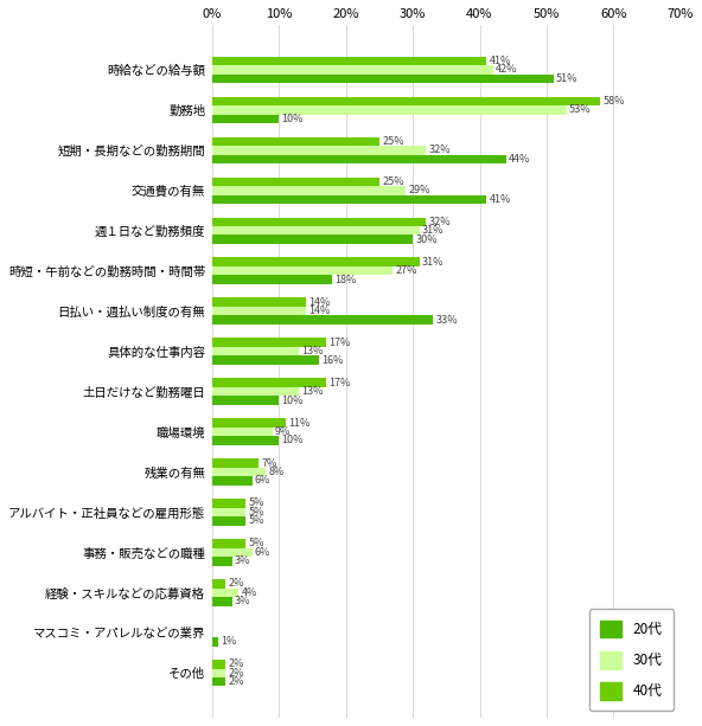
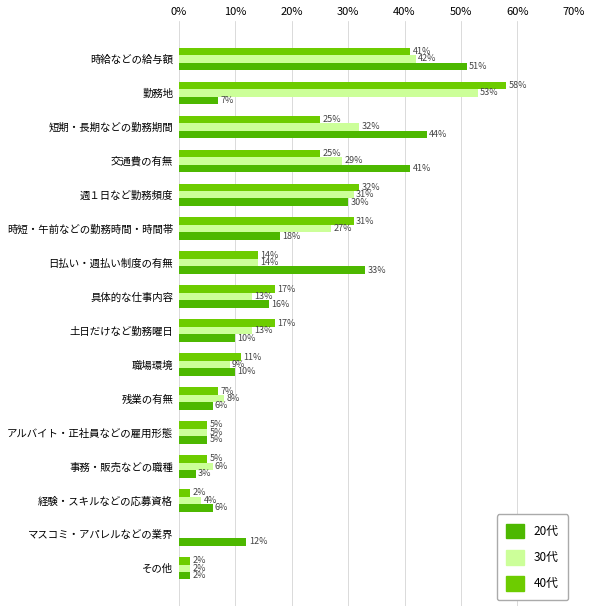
20代/勤務地: 10% -> 7%
20代/経験・スキルなどの応募資格: 3% -> 6%
20代/マスコミ・アパレルなどの業界: 1% -> 12%
